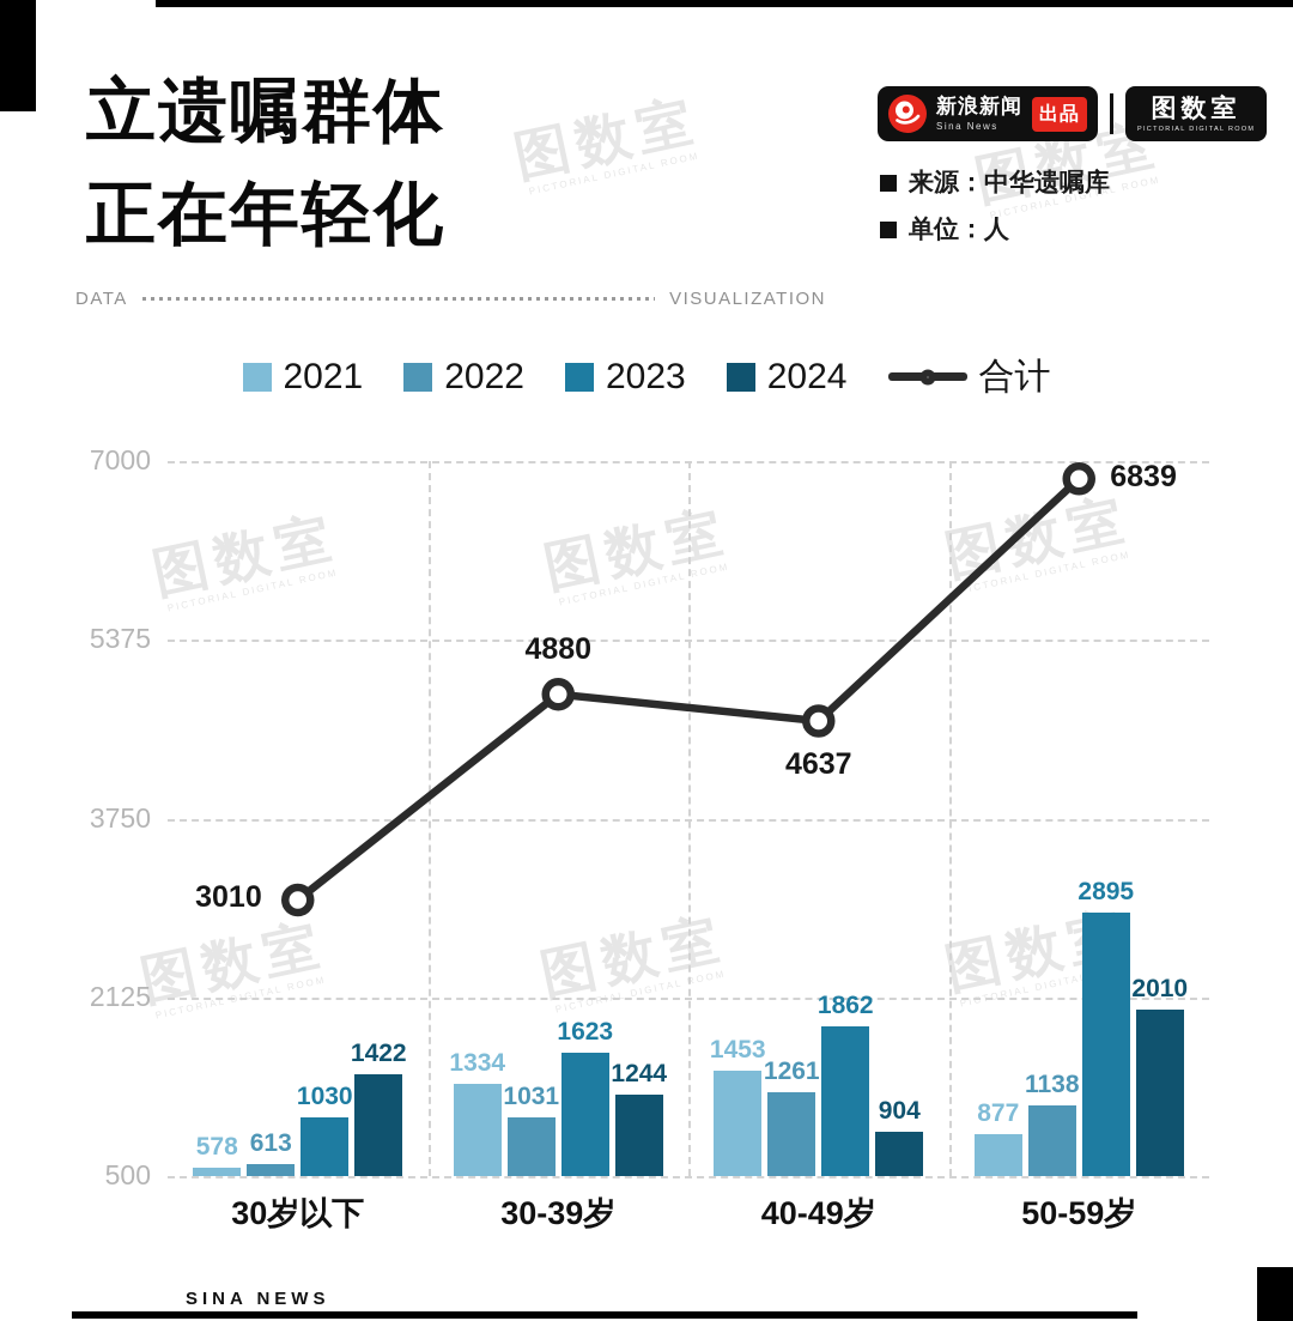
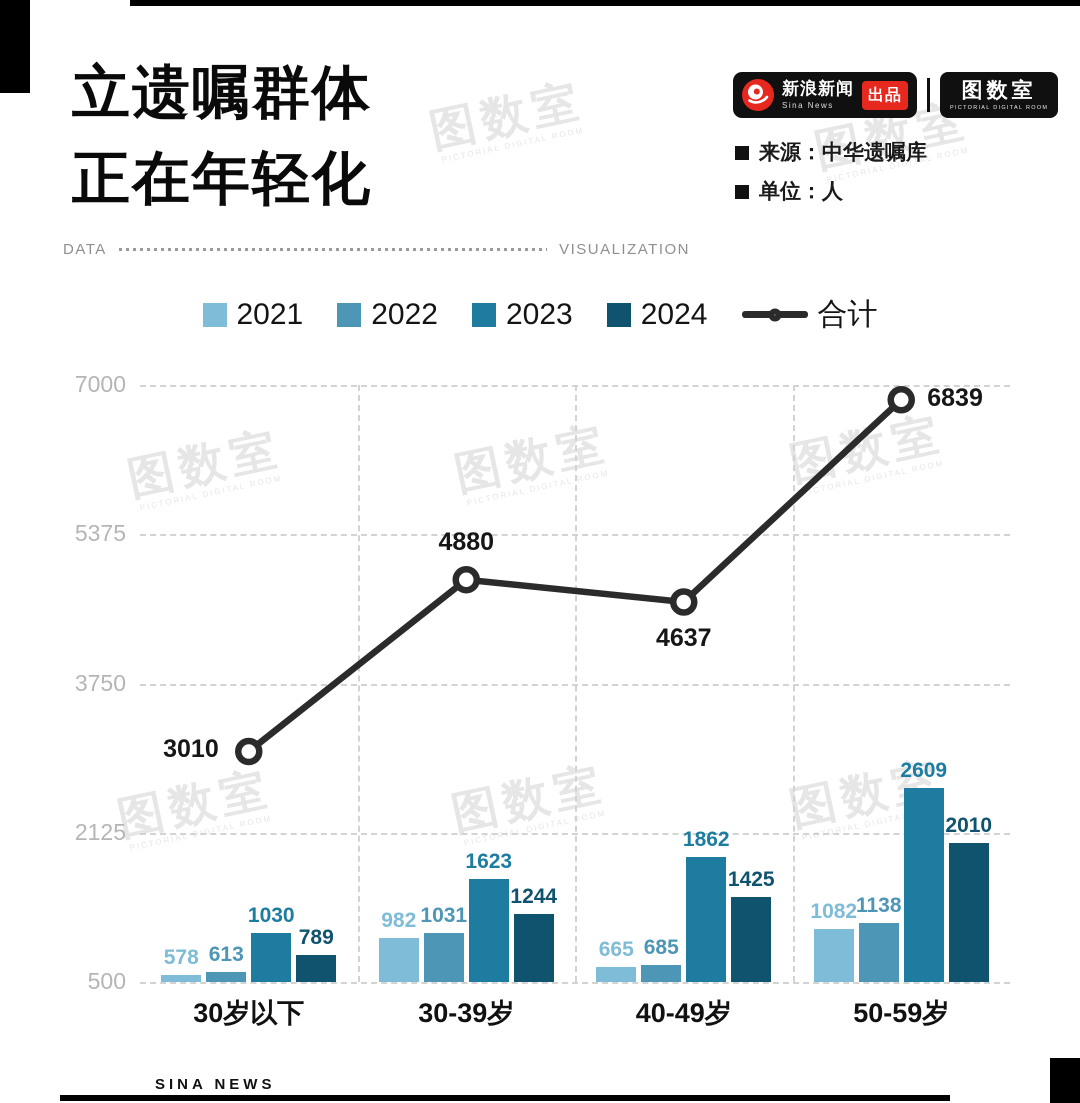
2024/30岁以下: 1422 -> 789
2021/30-39岁: 1334 -> 982
2021/40-49岁: 1453 -> 665
2022/40-49岁: 1261 -> 685
2024/40-49岁: 904 -> 1425
2021/50-59岁: 877 -> 1082
2023/50-59岁: 2895 -> 2609
